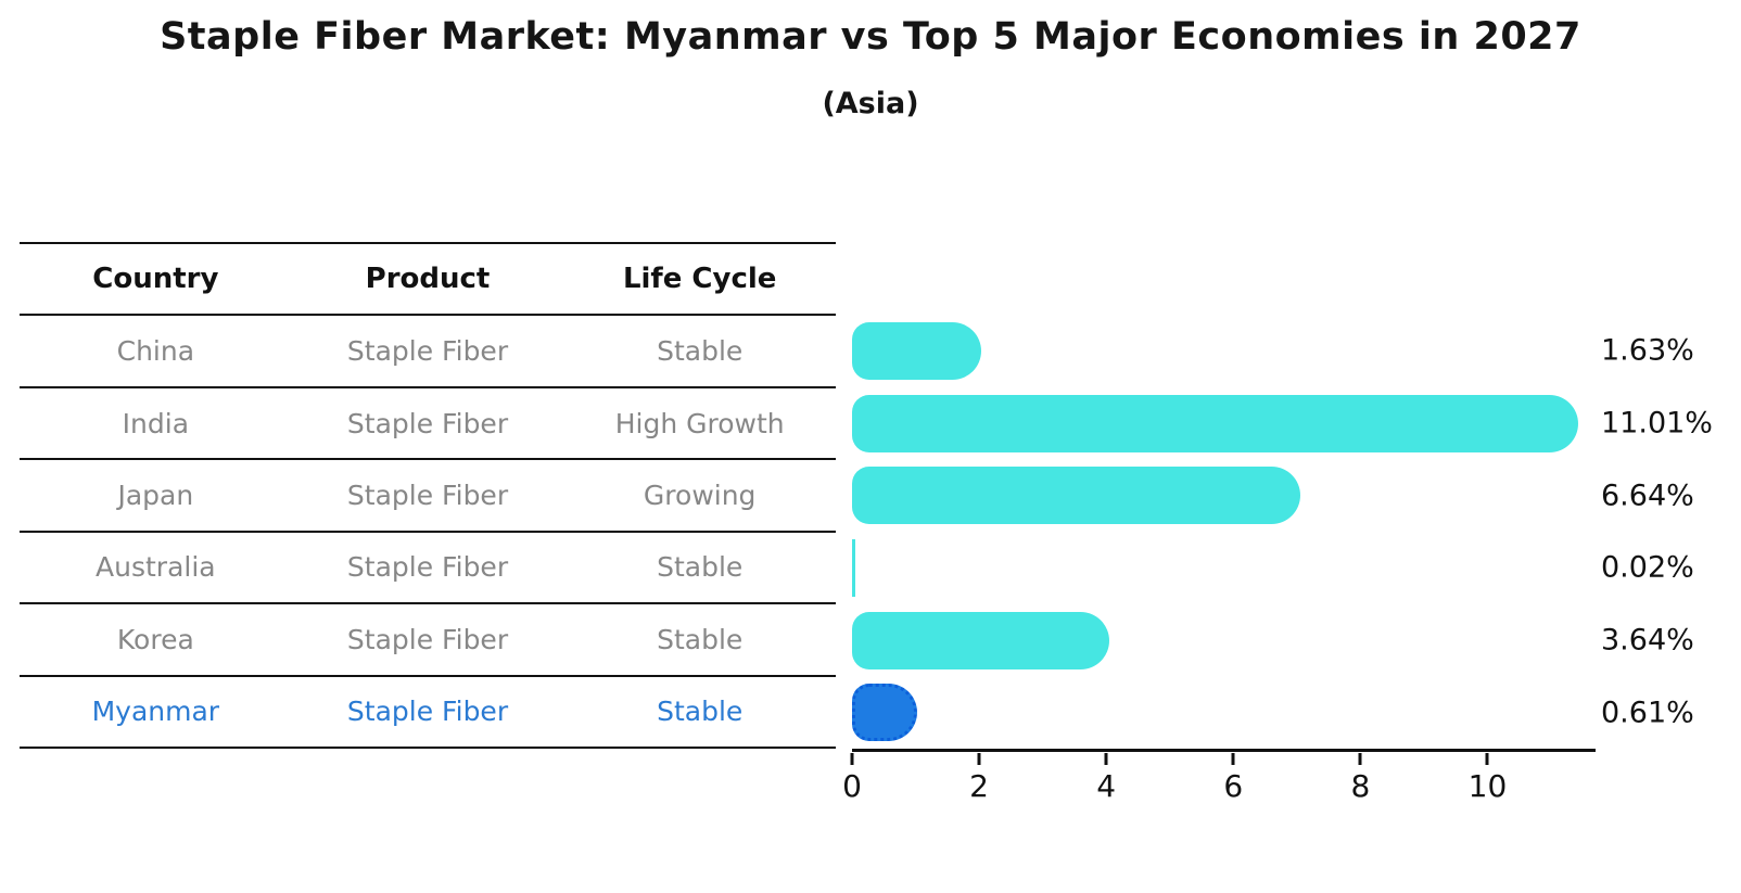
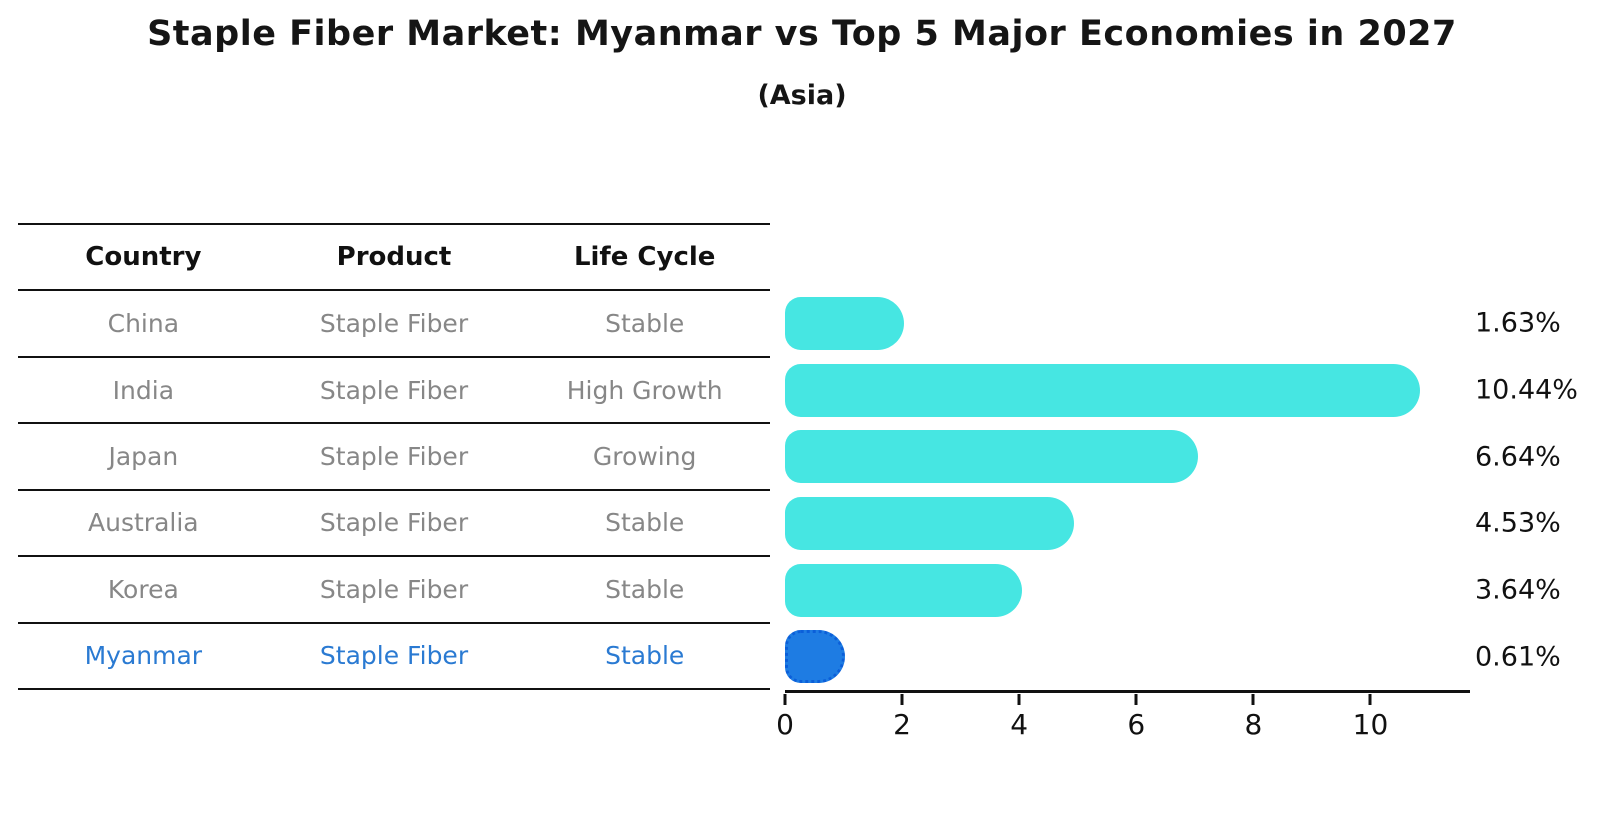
India: 11.01% -> 10.44%
Australia: 0.02% -> 4.53%
